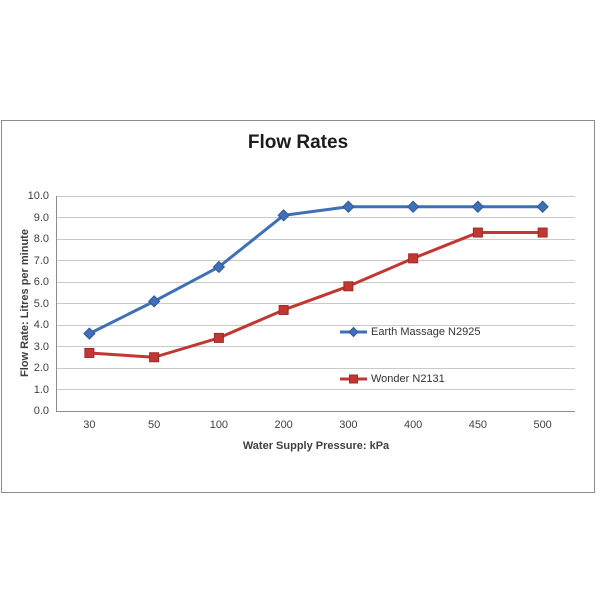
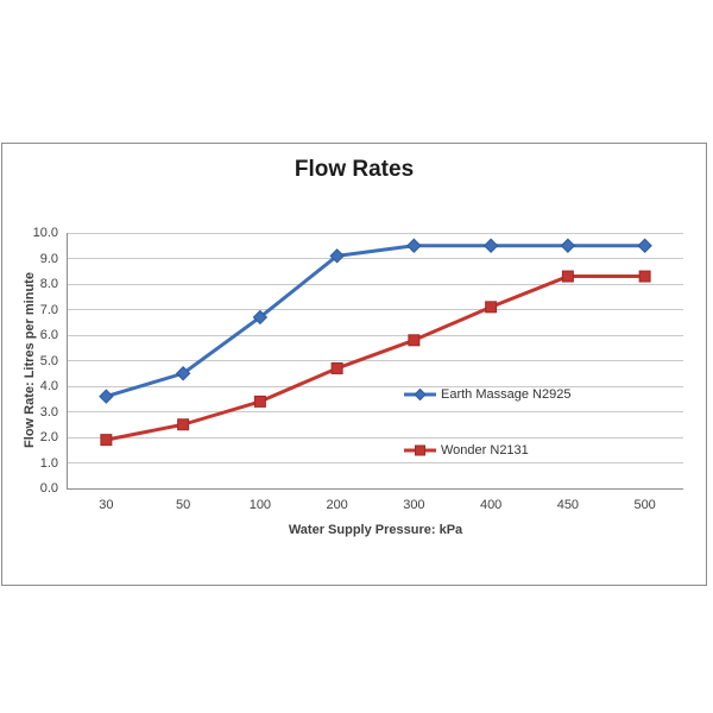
Wonder N2131/30: 2.7 -> 1.9
Earth Massage N2925/50: 5.1 -> 4.5
